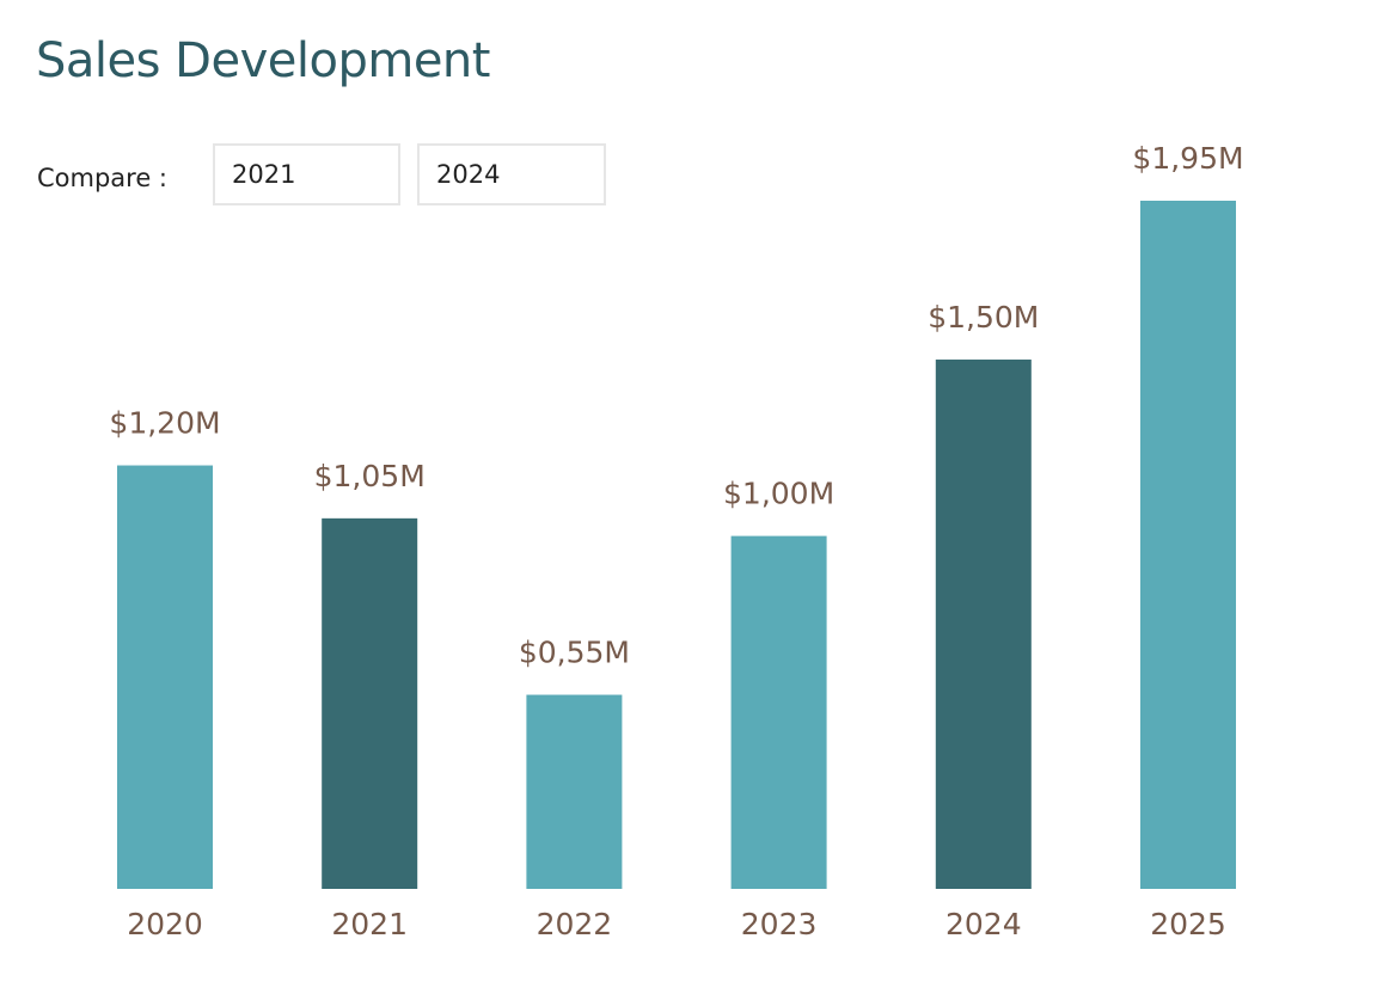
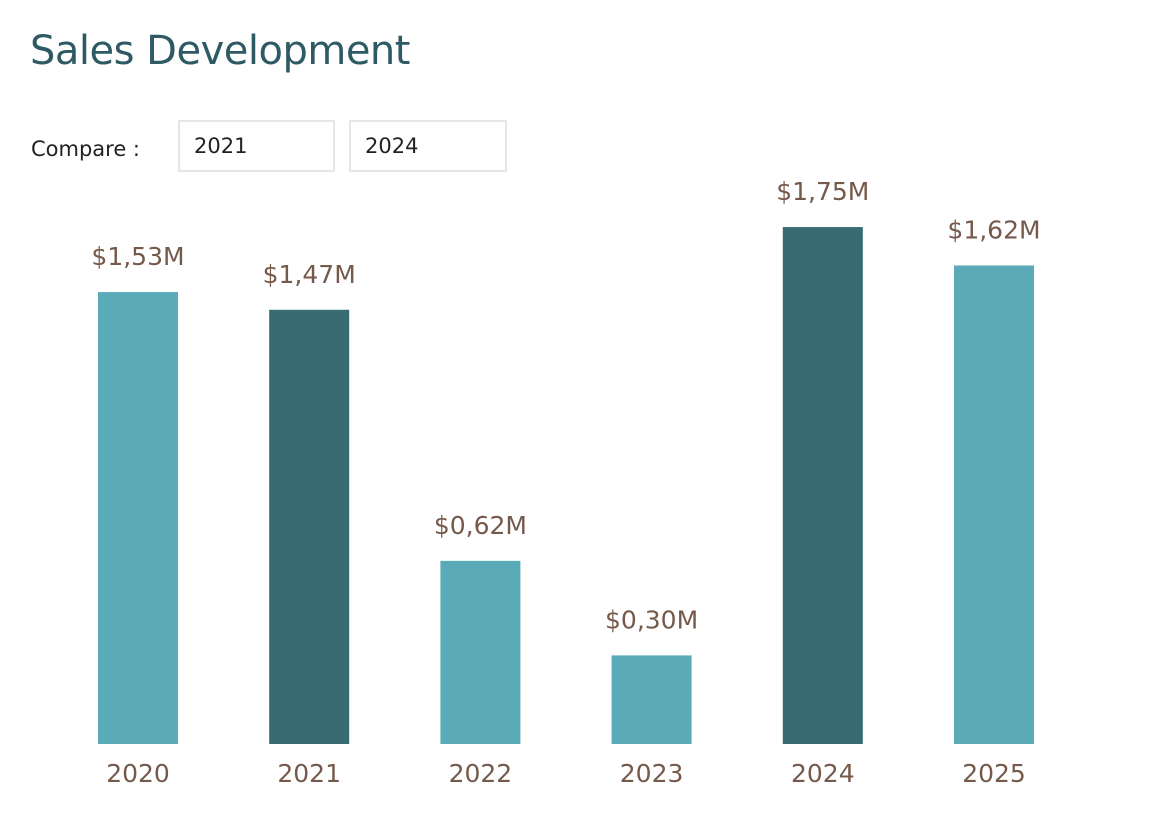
2020: $1,20M -> $1,53M
2021: $1,05M -> $1,47M
2022: $0,55M -> $0,62M
2023: $1,00M -> $0,30M
2024: $1,50M -> $1,75M
2025: $1,95M -> $1,62M
